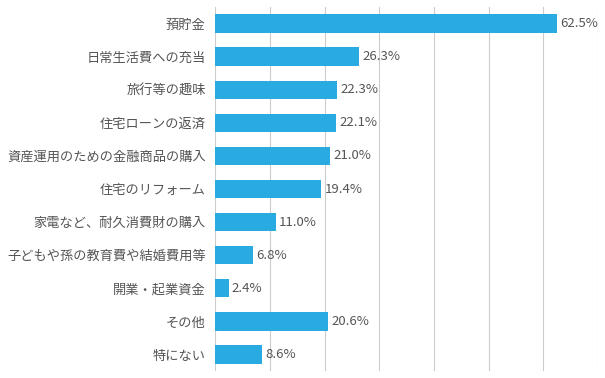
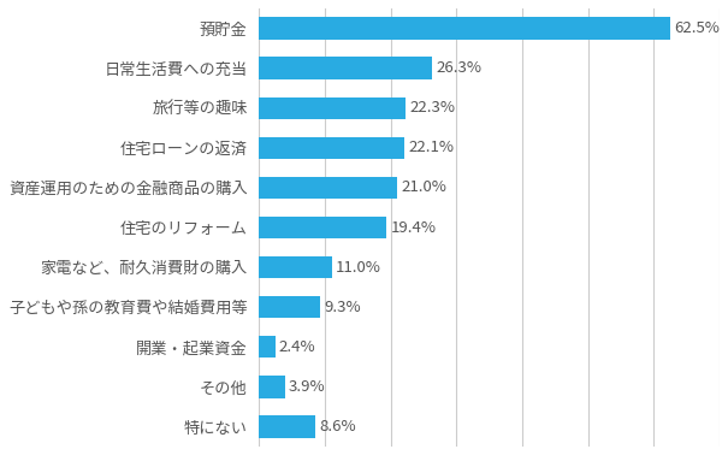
子どもや孫の教育費や結婚費用等: 6.8% -> 9.3%
その他: 20.6% -> 3.9%
